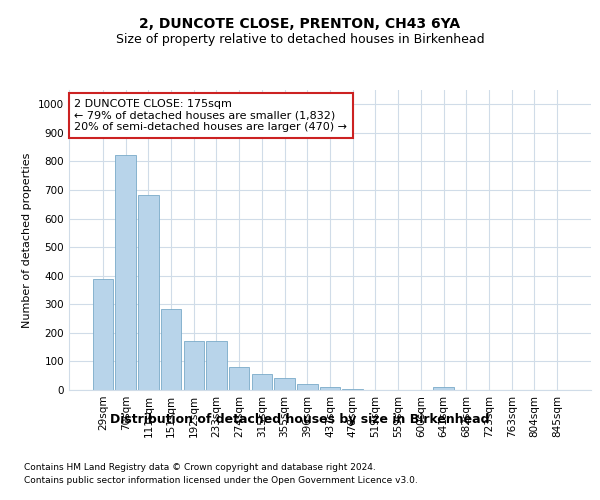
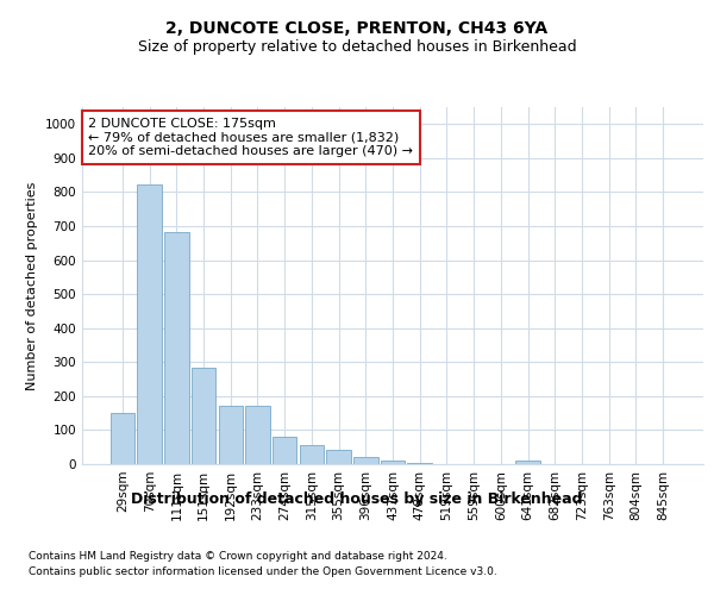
29sqm: 390 -> 150
